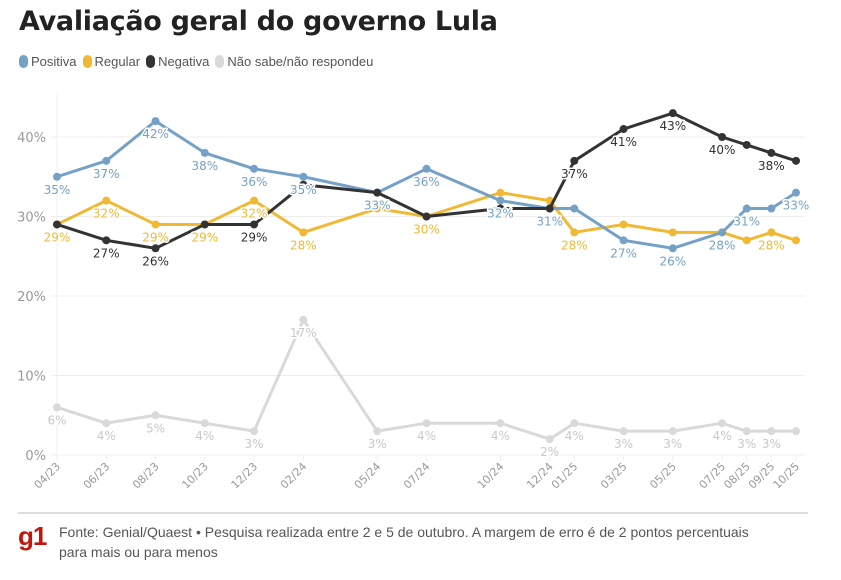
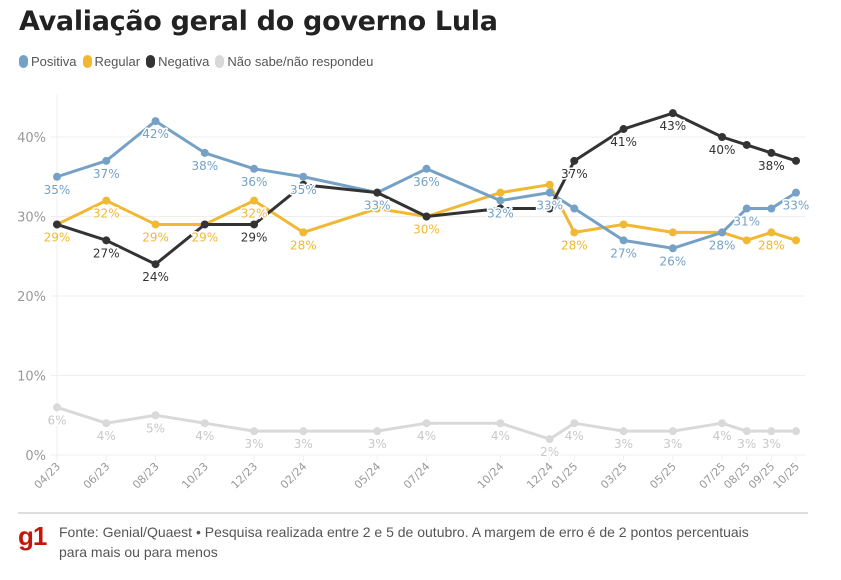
Negativa/08/23: 26% -> 24%
Não sabe/não respondeu/02/24: 17% -> 3%
Regular/12/24: 32% -> 34%
Positiva/12/24: 31% -> 33%
